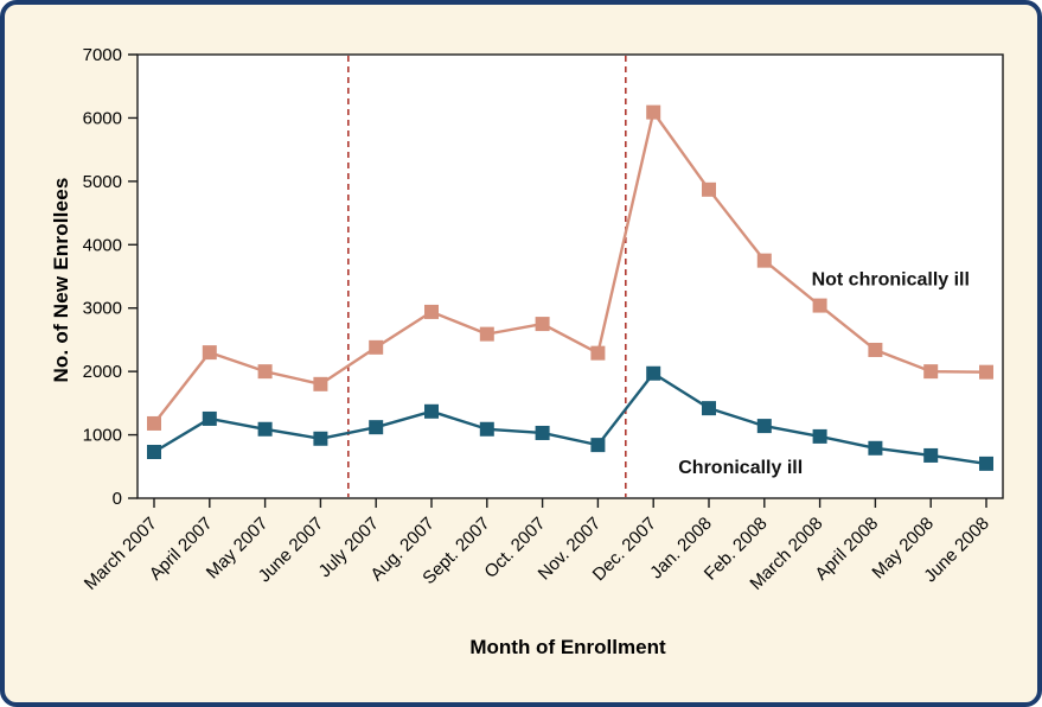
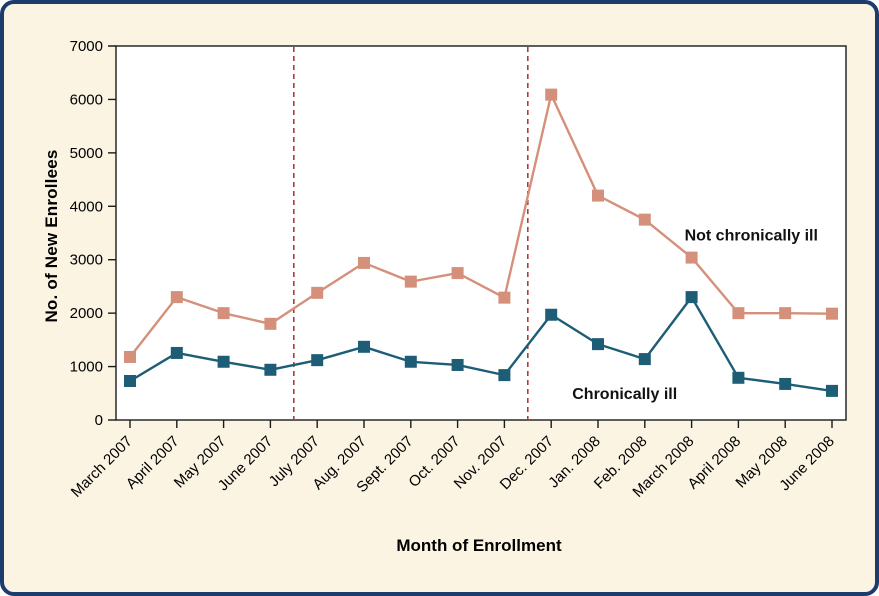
Not chronically ill/Jan. 2008: 4900 -> 4200
Chronically ill/March 2008: 1000 -> 2300
Not chronically ill/April 2008: 2300 -> 2000
